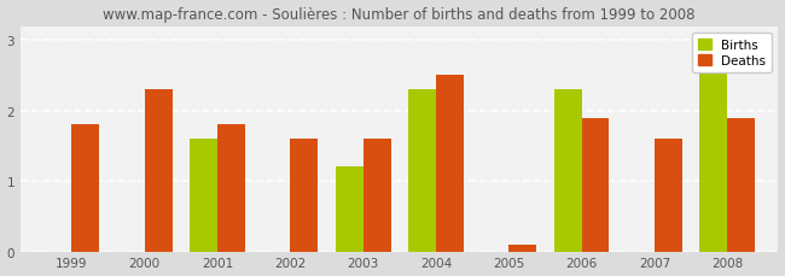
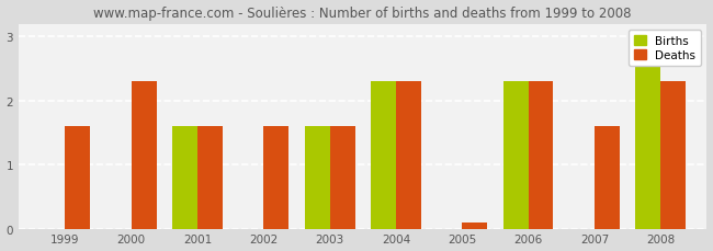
Deaths/1999: 1.8 -> 1.6
Deaths/2001: 1.8 -> 1.6
Births/2003: 1.2 -> 1.6
Deaths/2004: 2.5 -> 2.3
Deaths/2006: 1.9 -> 2.3
Deaths/2008: 1.9 -> 2.3
